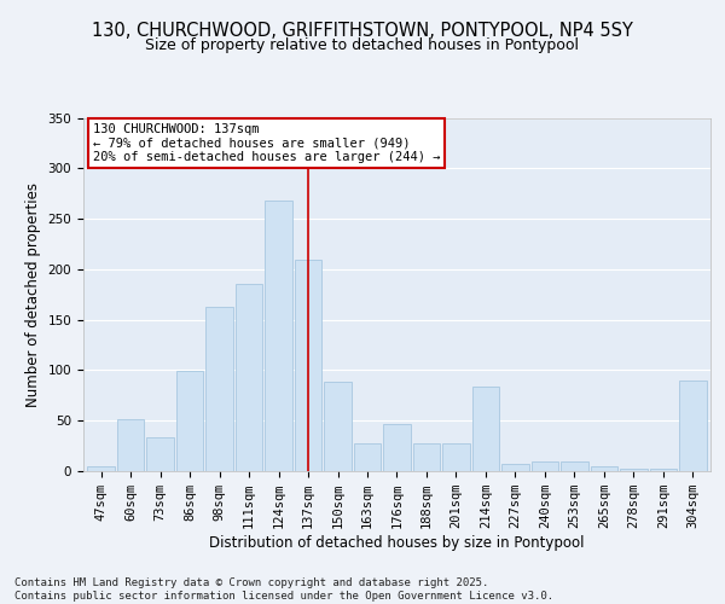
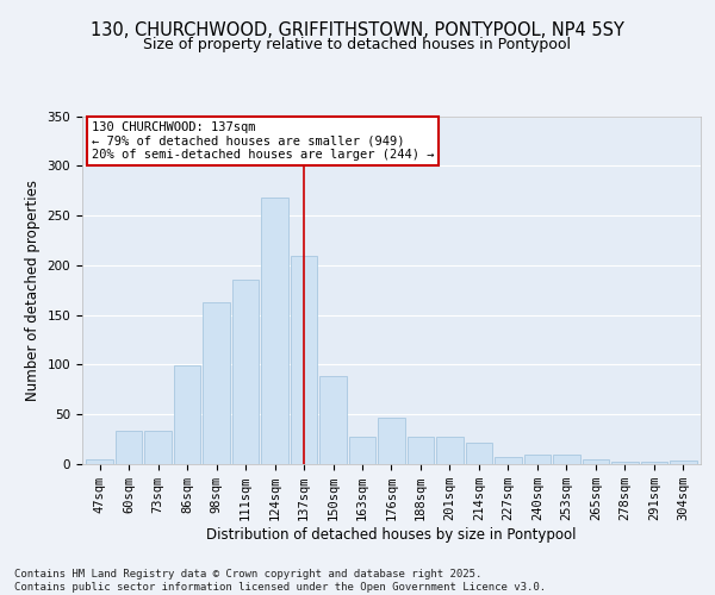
60sqm: 52 -> 34
214sqm: 84 -> 21
304sqm: 90 -> 4
